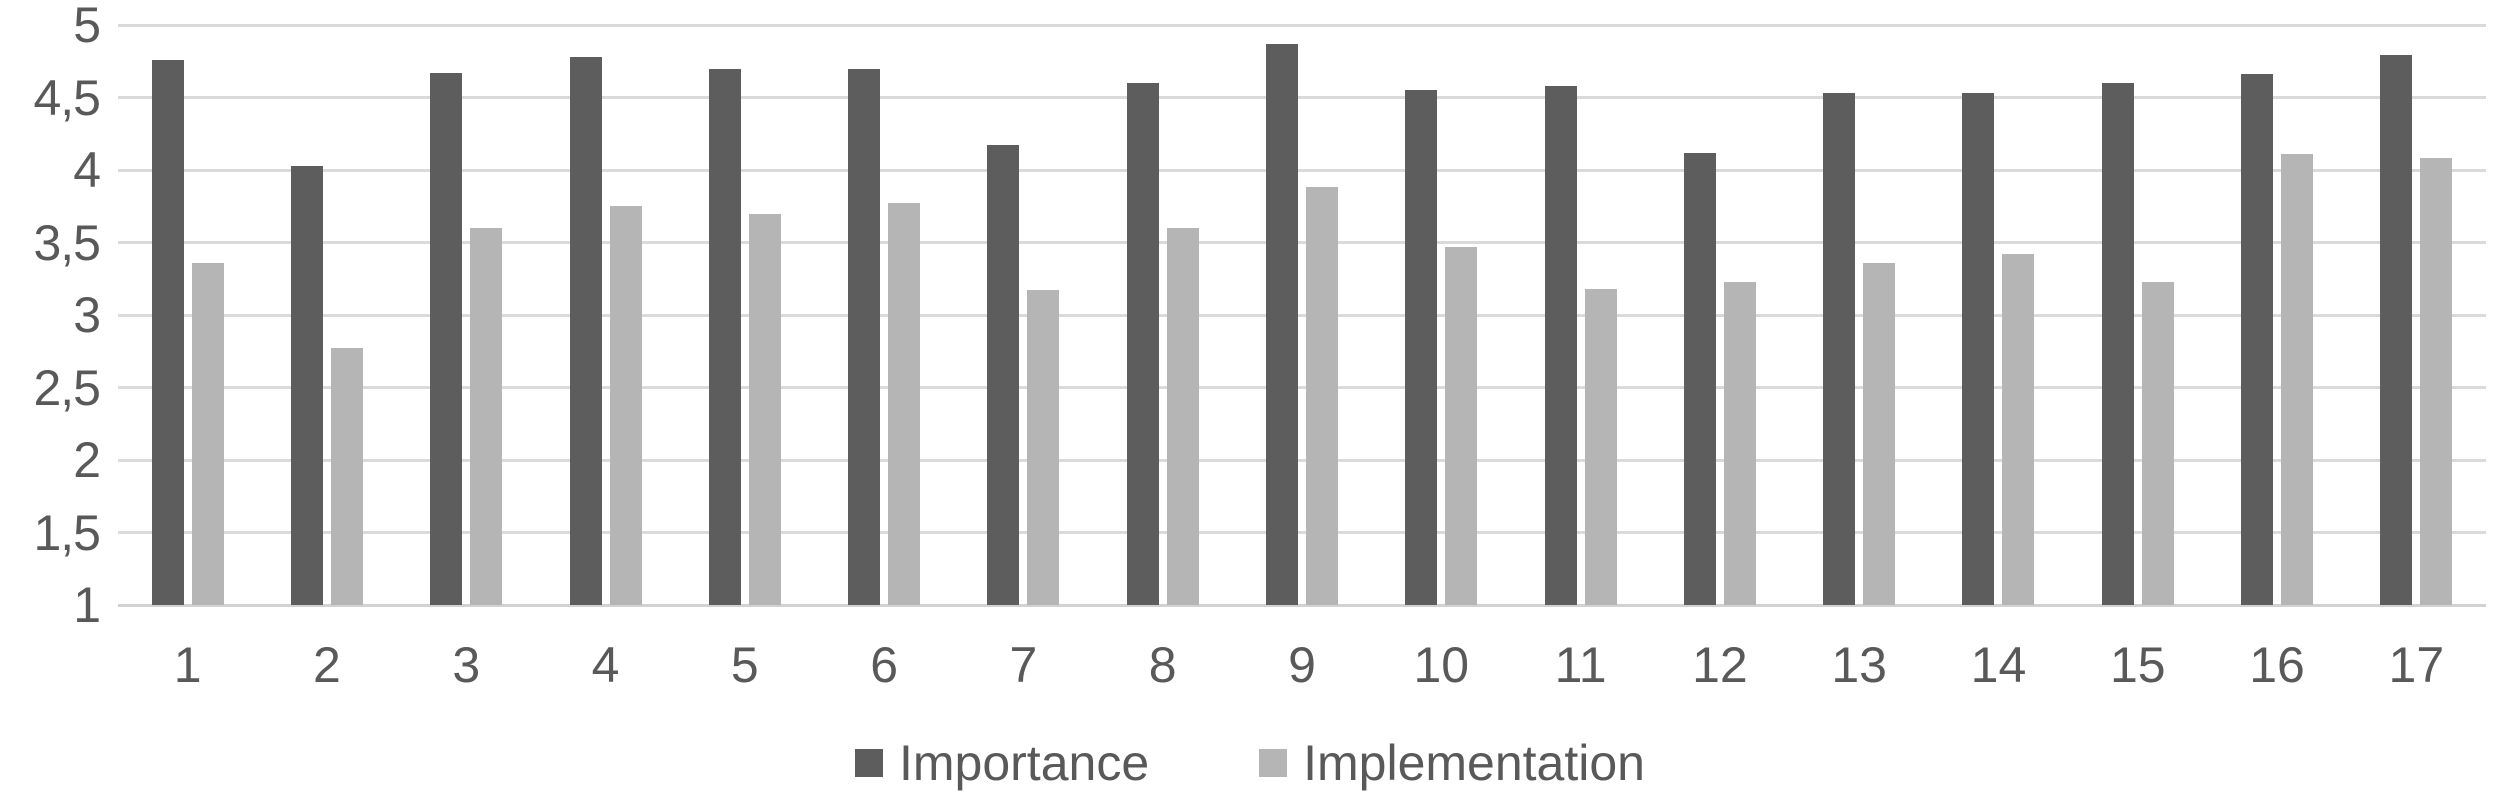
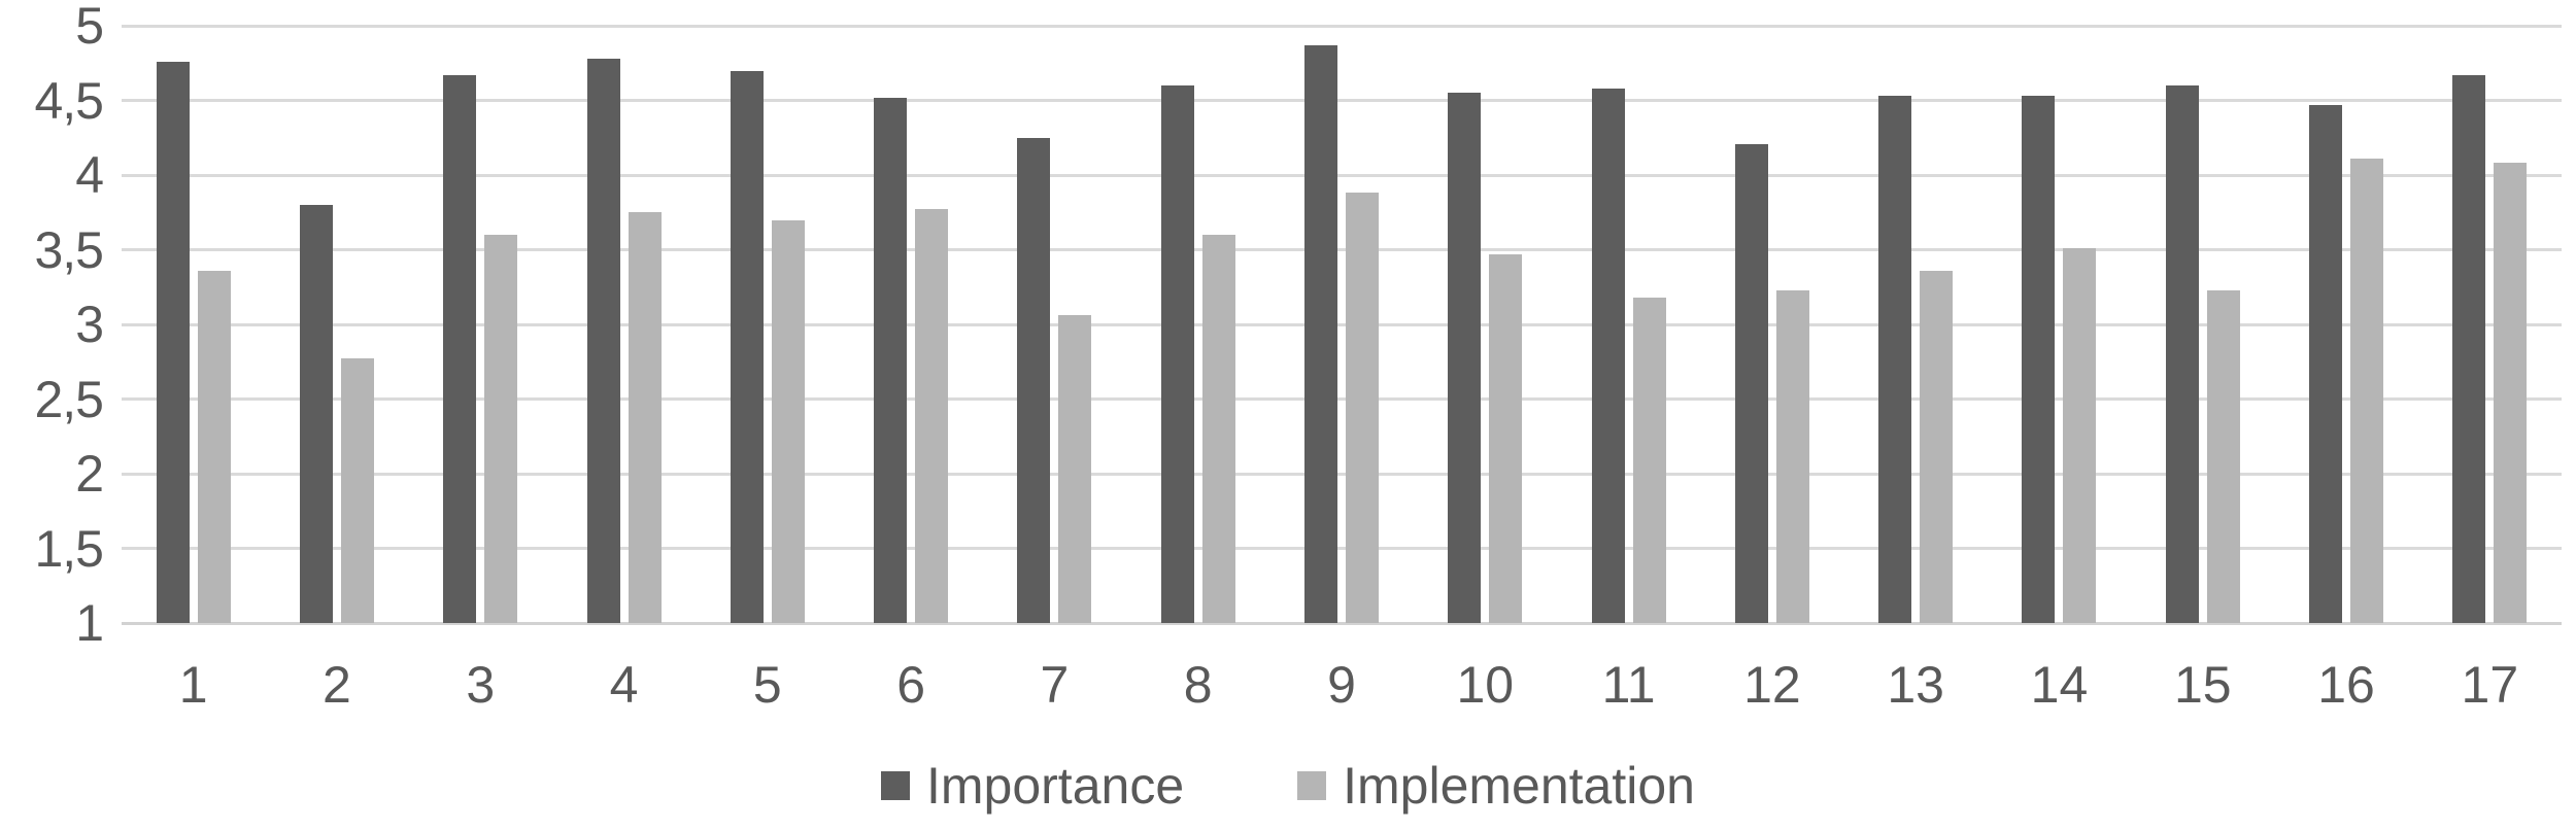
Importance/2: 4,03 -> 3,80
Importance/6: 4,70 -> 4,52
Importance/7: 4,17 -> 4,25
Implementation/7: 3,17 -> 3,06
Importance/12: 4,12 -> 4,21
Implementation/14: 3,42 -> 3,51
Importance/16: 4,66 -> 4,47
Importance/17: 4,79 -> 4,67
